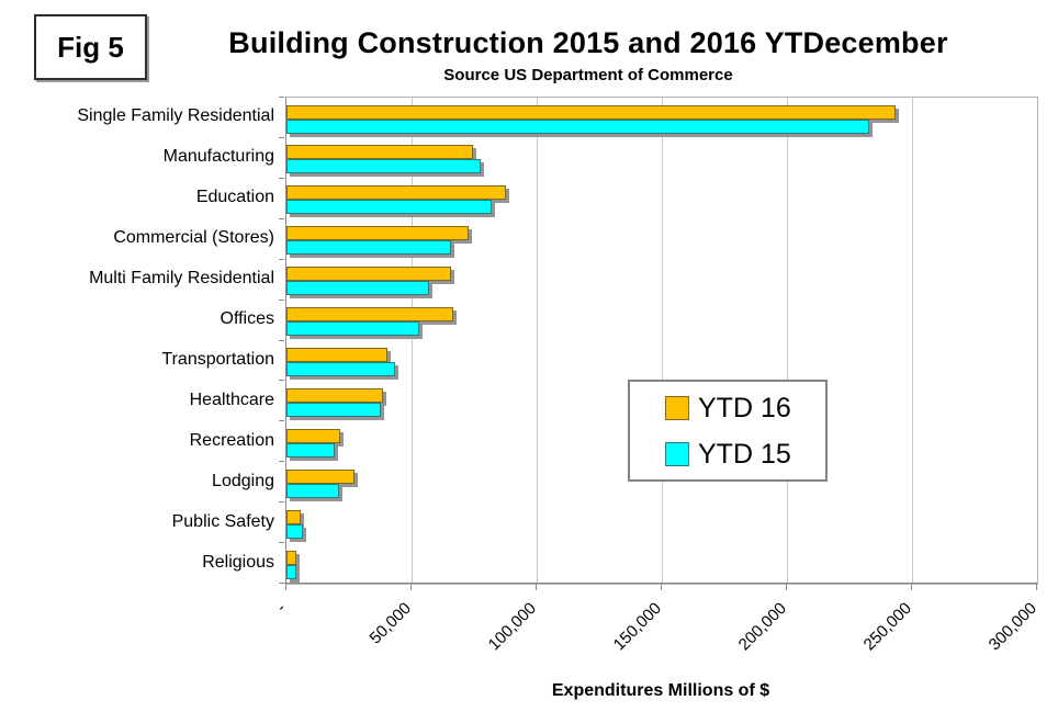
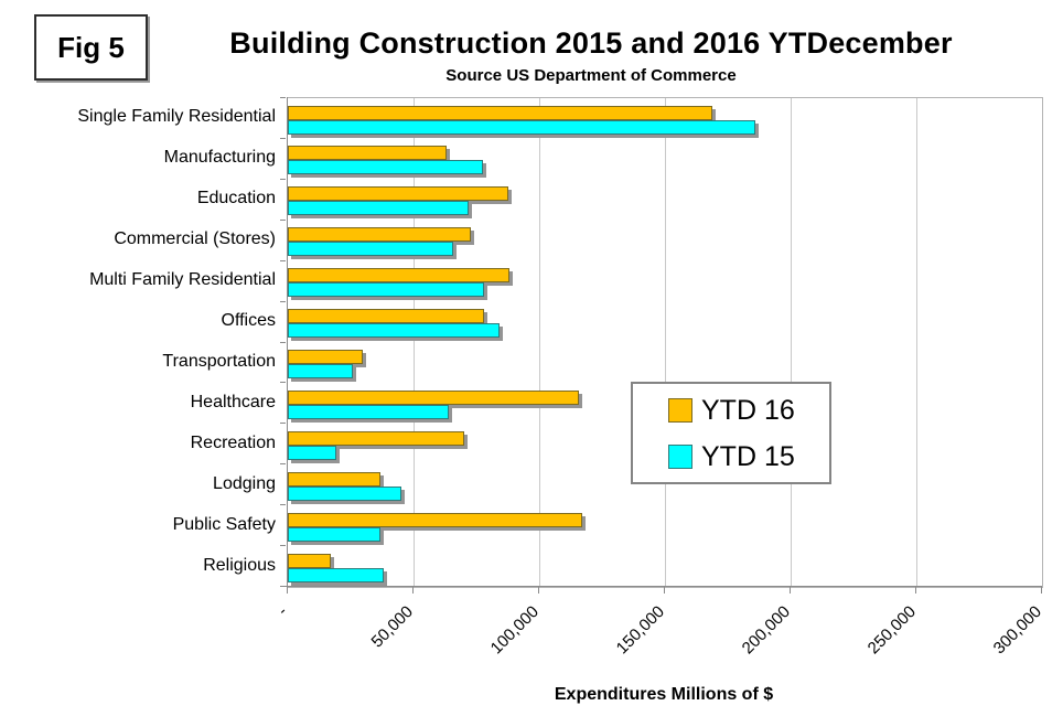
YTD 16/Single Family Residential: 244000 -> 169000
YTD 15/Single Family Residential: 233000 -> 186000
YTD 16/Manufacturing: 74000 -> 63000
YTD 15/Education: 82000 -> 72000
YTD 16/Multi Family Residential: 66000 -> 88000
YTD 15/Multi Family Residential: 57000 -> 78000
YTD 16/Offices: 66000 -> 78000
YTD 15/Offices: 53000 -> 84000
YTD 16/Transportation: 40000 -> 30000
YTD 15/Transportation: 44000 -> 26000
YTD 16/Healthcare: 38000 -> 116000
YTD 15/Healthcare: 38000 -> 64000
YTD 16/Recreation: 22000 -> 70000
YTD 16/Lodging: 27000 -> 37000
YTD 15/Lodging: 21000 -> 45000
YTD 16/Public Safety: 6000 -> 117000
YTD 15/Public Safety: 7000 -> 37000
YTD 16/Religious: 4000 -> 17000
YTD 15/Religious: 4000 -> 38000
